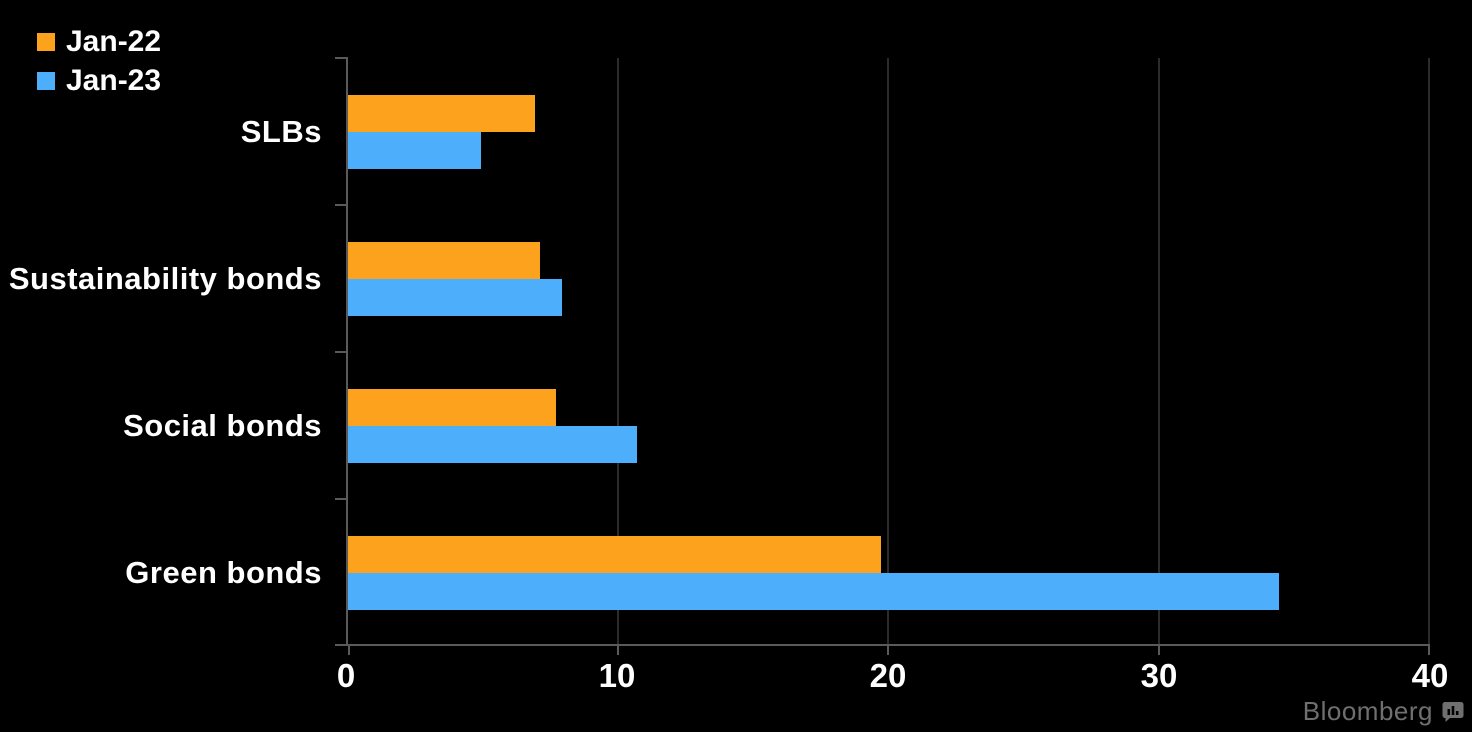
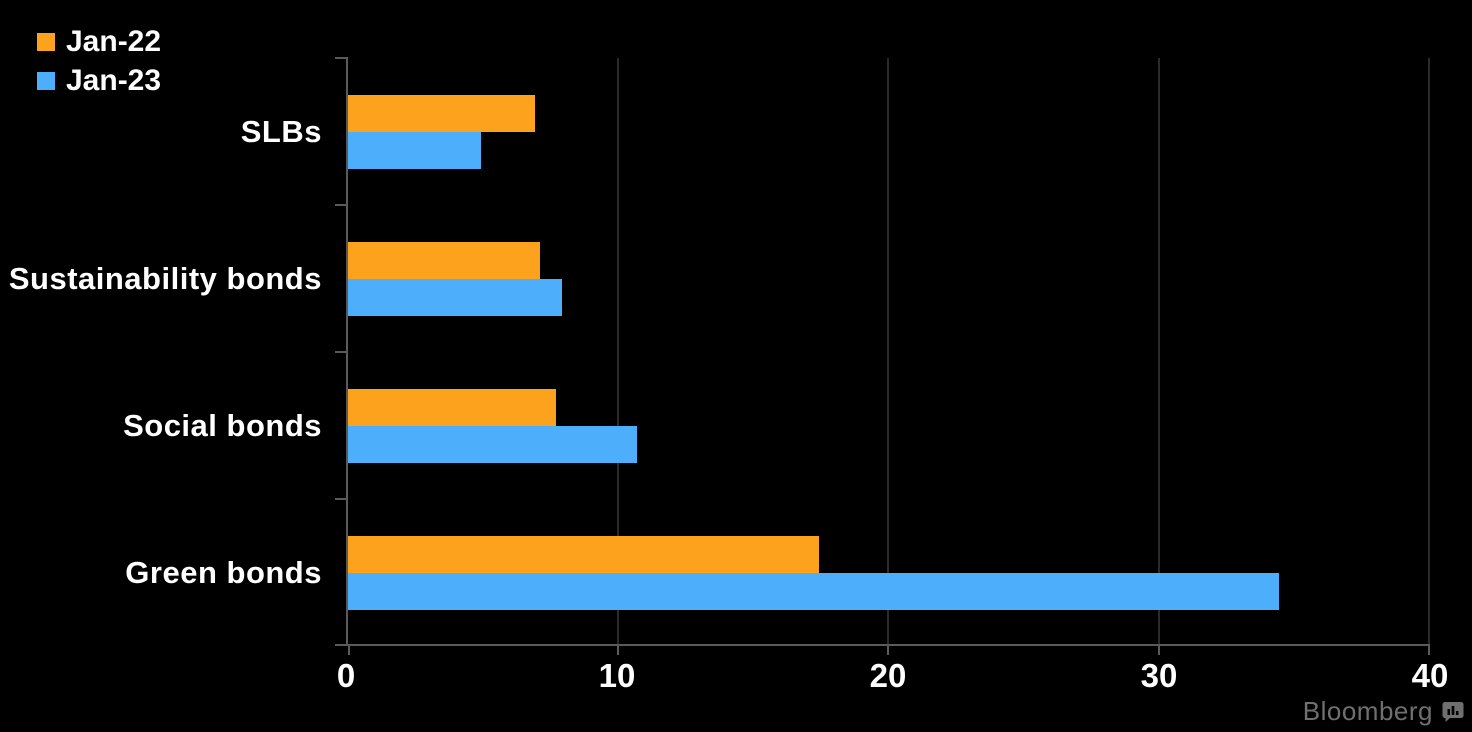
Jan-22/Green bonds: 19.7 -> 17.4
